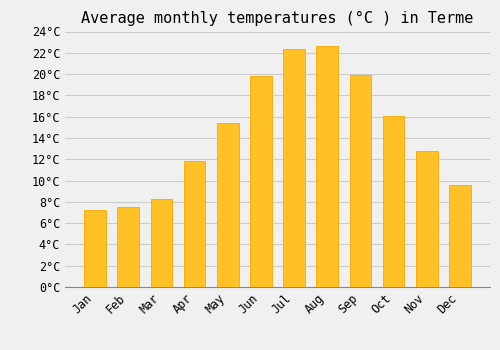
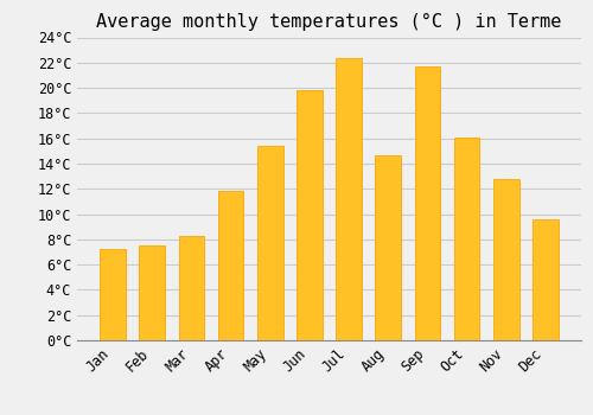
Aug: 22.6°C -> 14.7°C
Sep: 19.9°C -> 21.7°C
